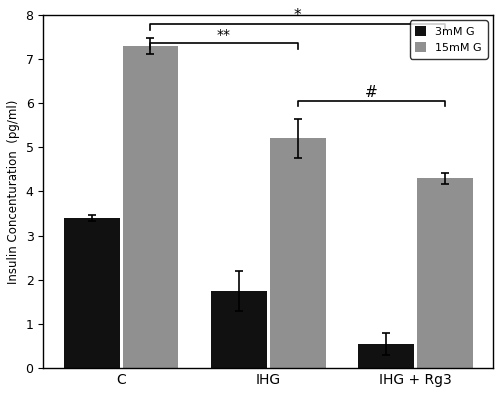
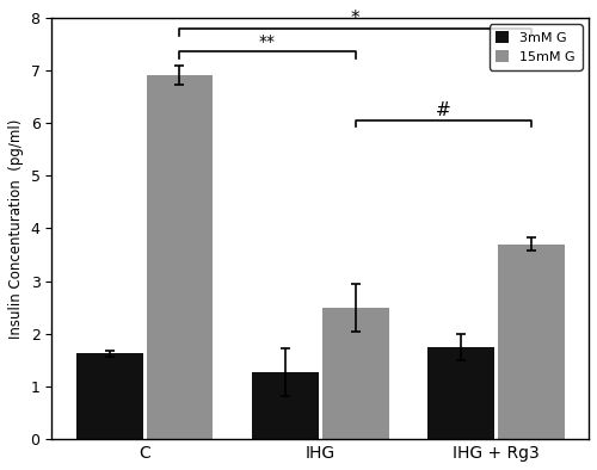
3mM G/C: 3.40 -> 1.63
15mM G/C: 7.3 -> 6.9
3mM G/IHG: 1.75 -> 1.28
15mM G/IHG: 5.2 -> 2.5
3mM G/IHG + Rg3: 0.55 -> 1.75
15mM G/IHG + Rg3: 4.3 -> 3.7
